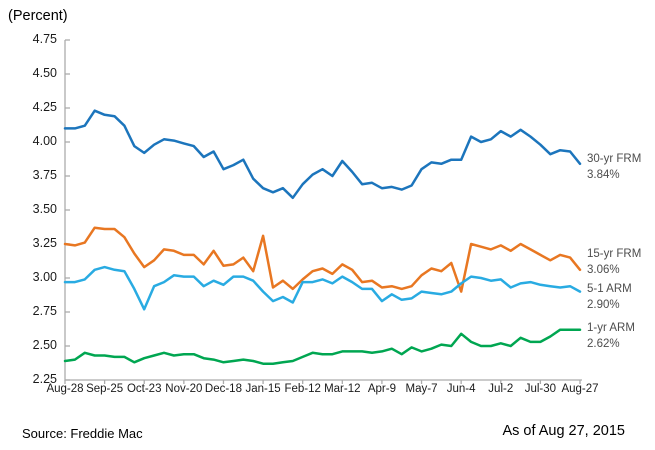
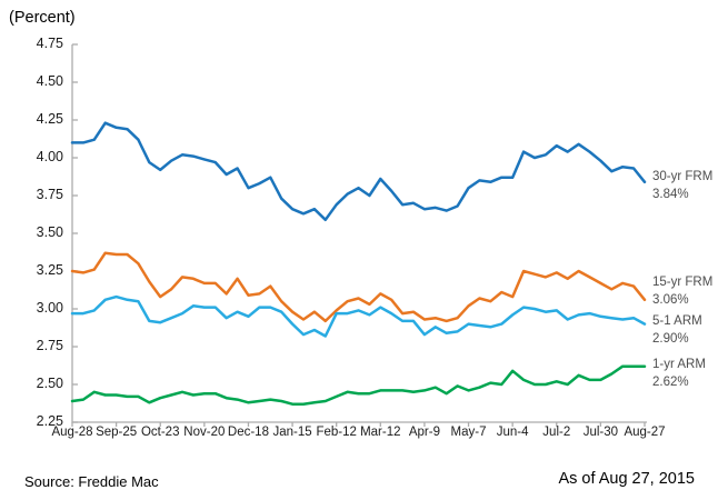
5-1 ARM/Oct-23: 2.77 -> 2.91
15-yr FRM/Jan-15: 3.31 -> 2.98
15-yr FRM/Jun-4: 2.90 -> 3.08
